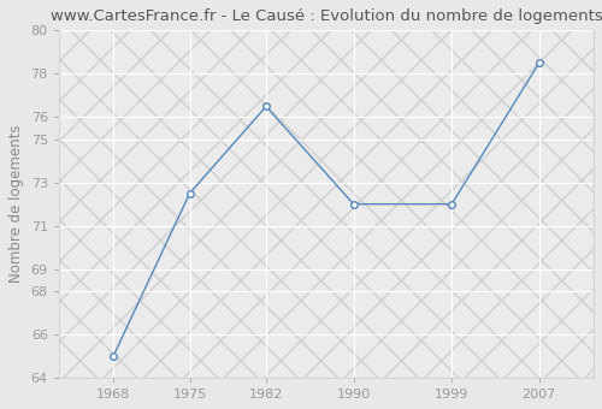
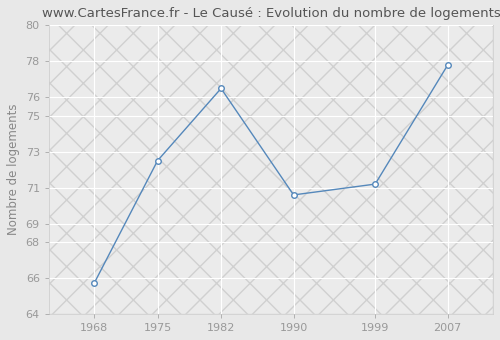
1968: 65.0 -> 65.7
1990: 72.0 -> 70.6
1999: 72.0 -> 71.2
2007: 78.5 -> 77.8
